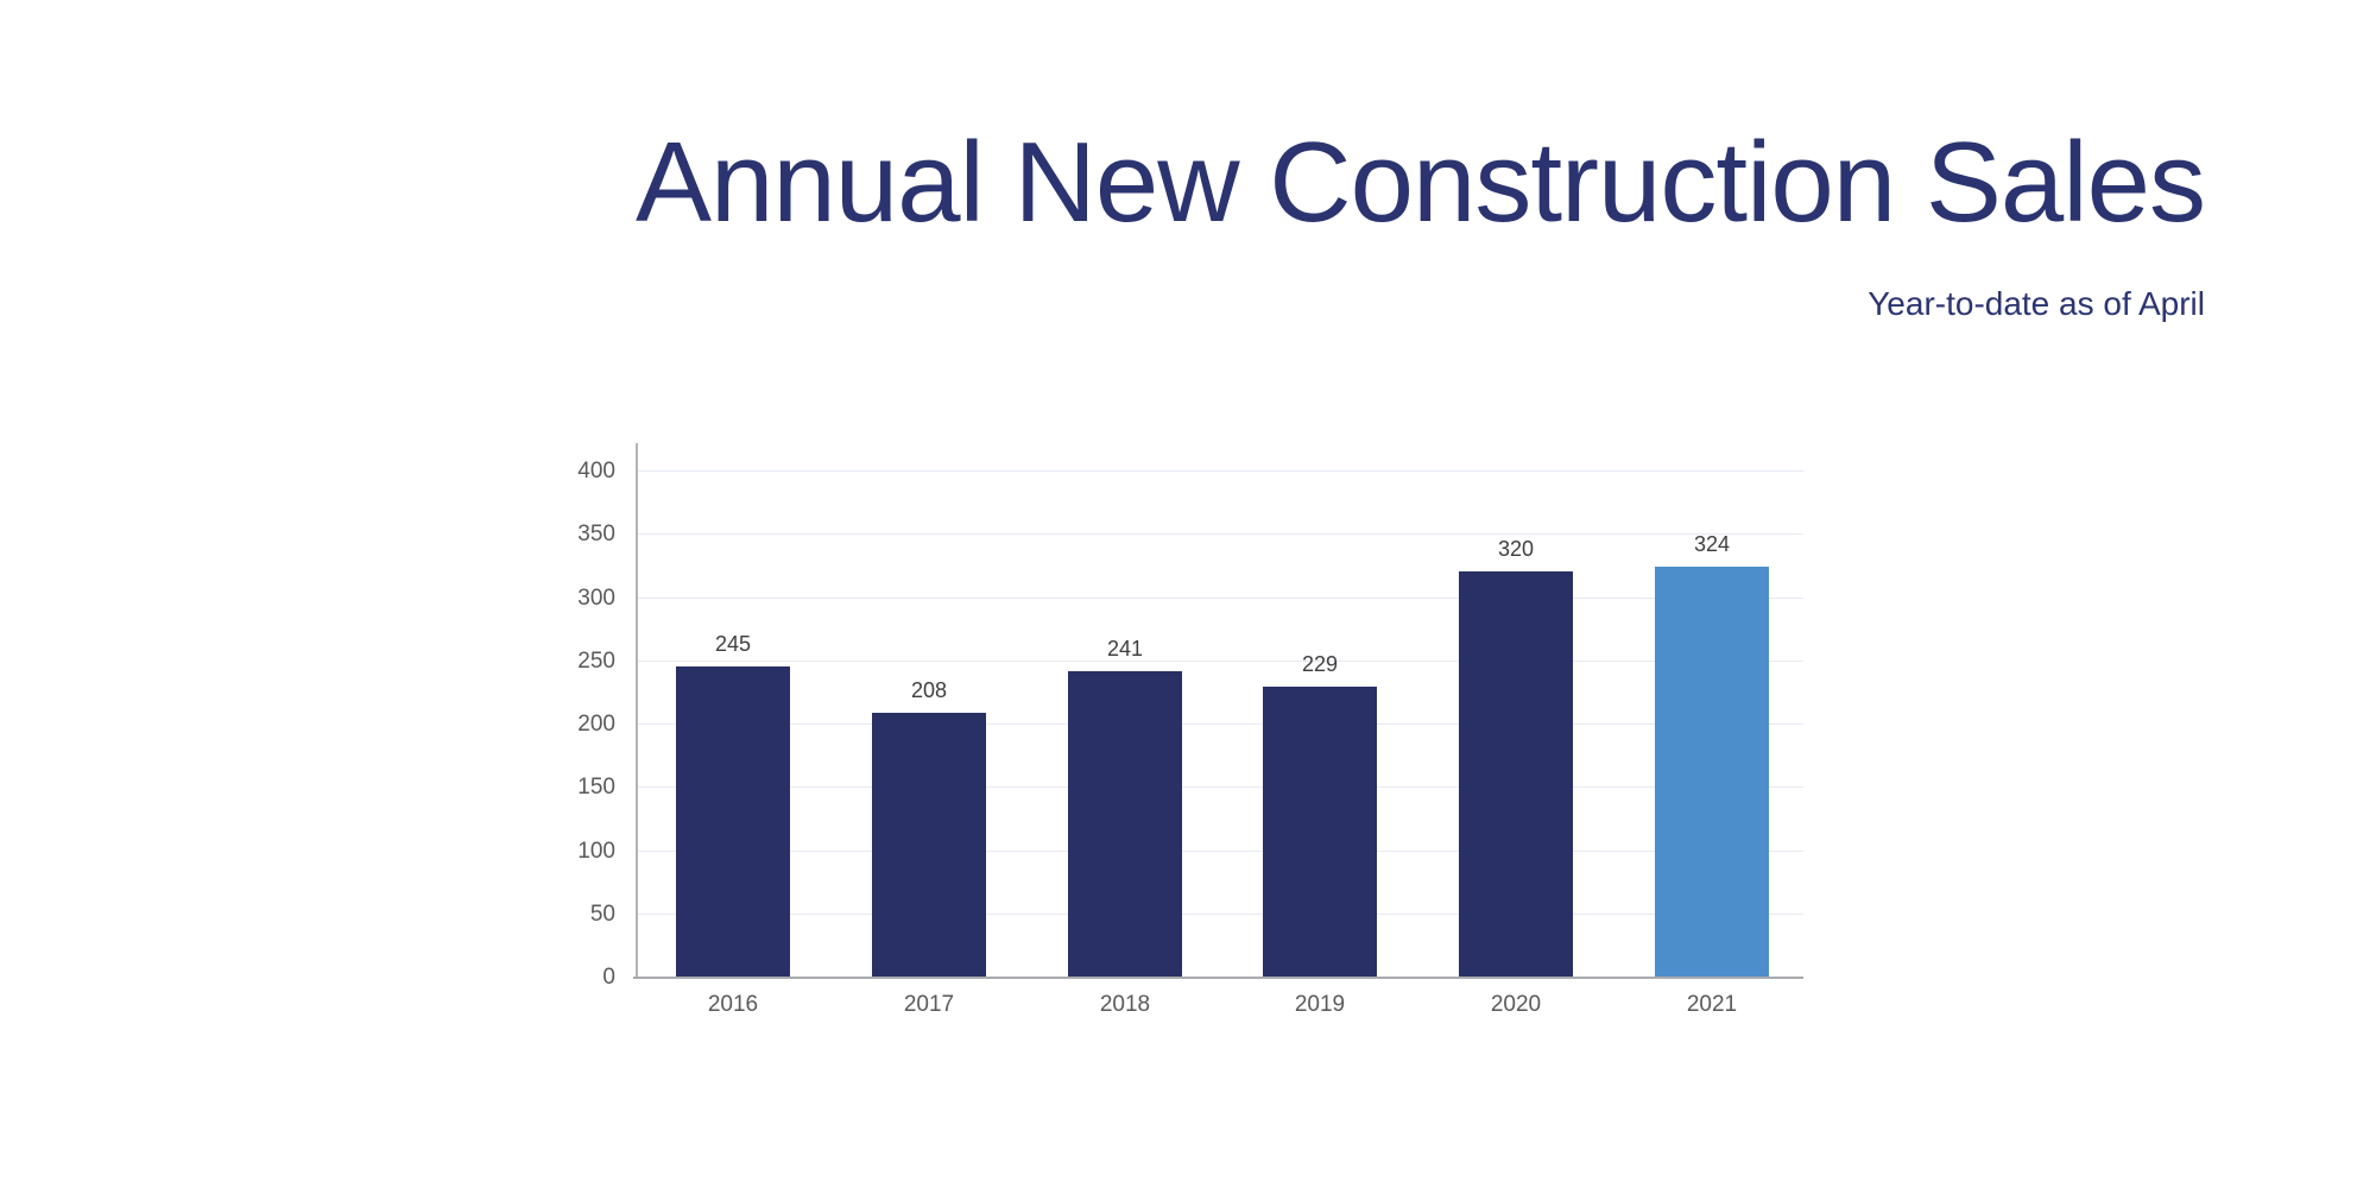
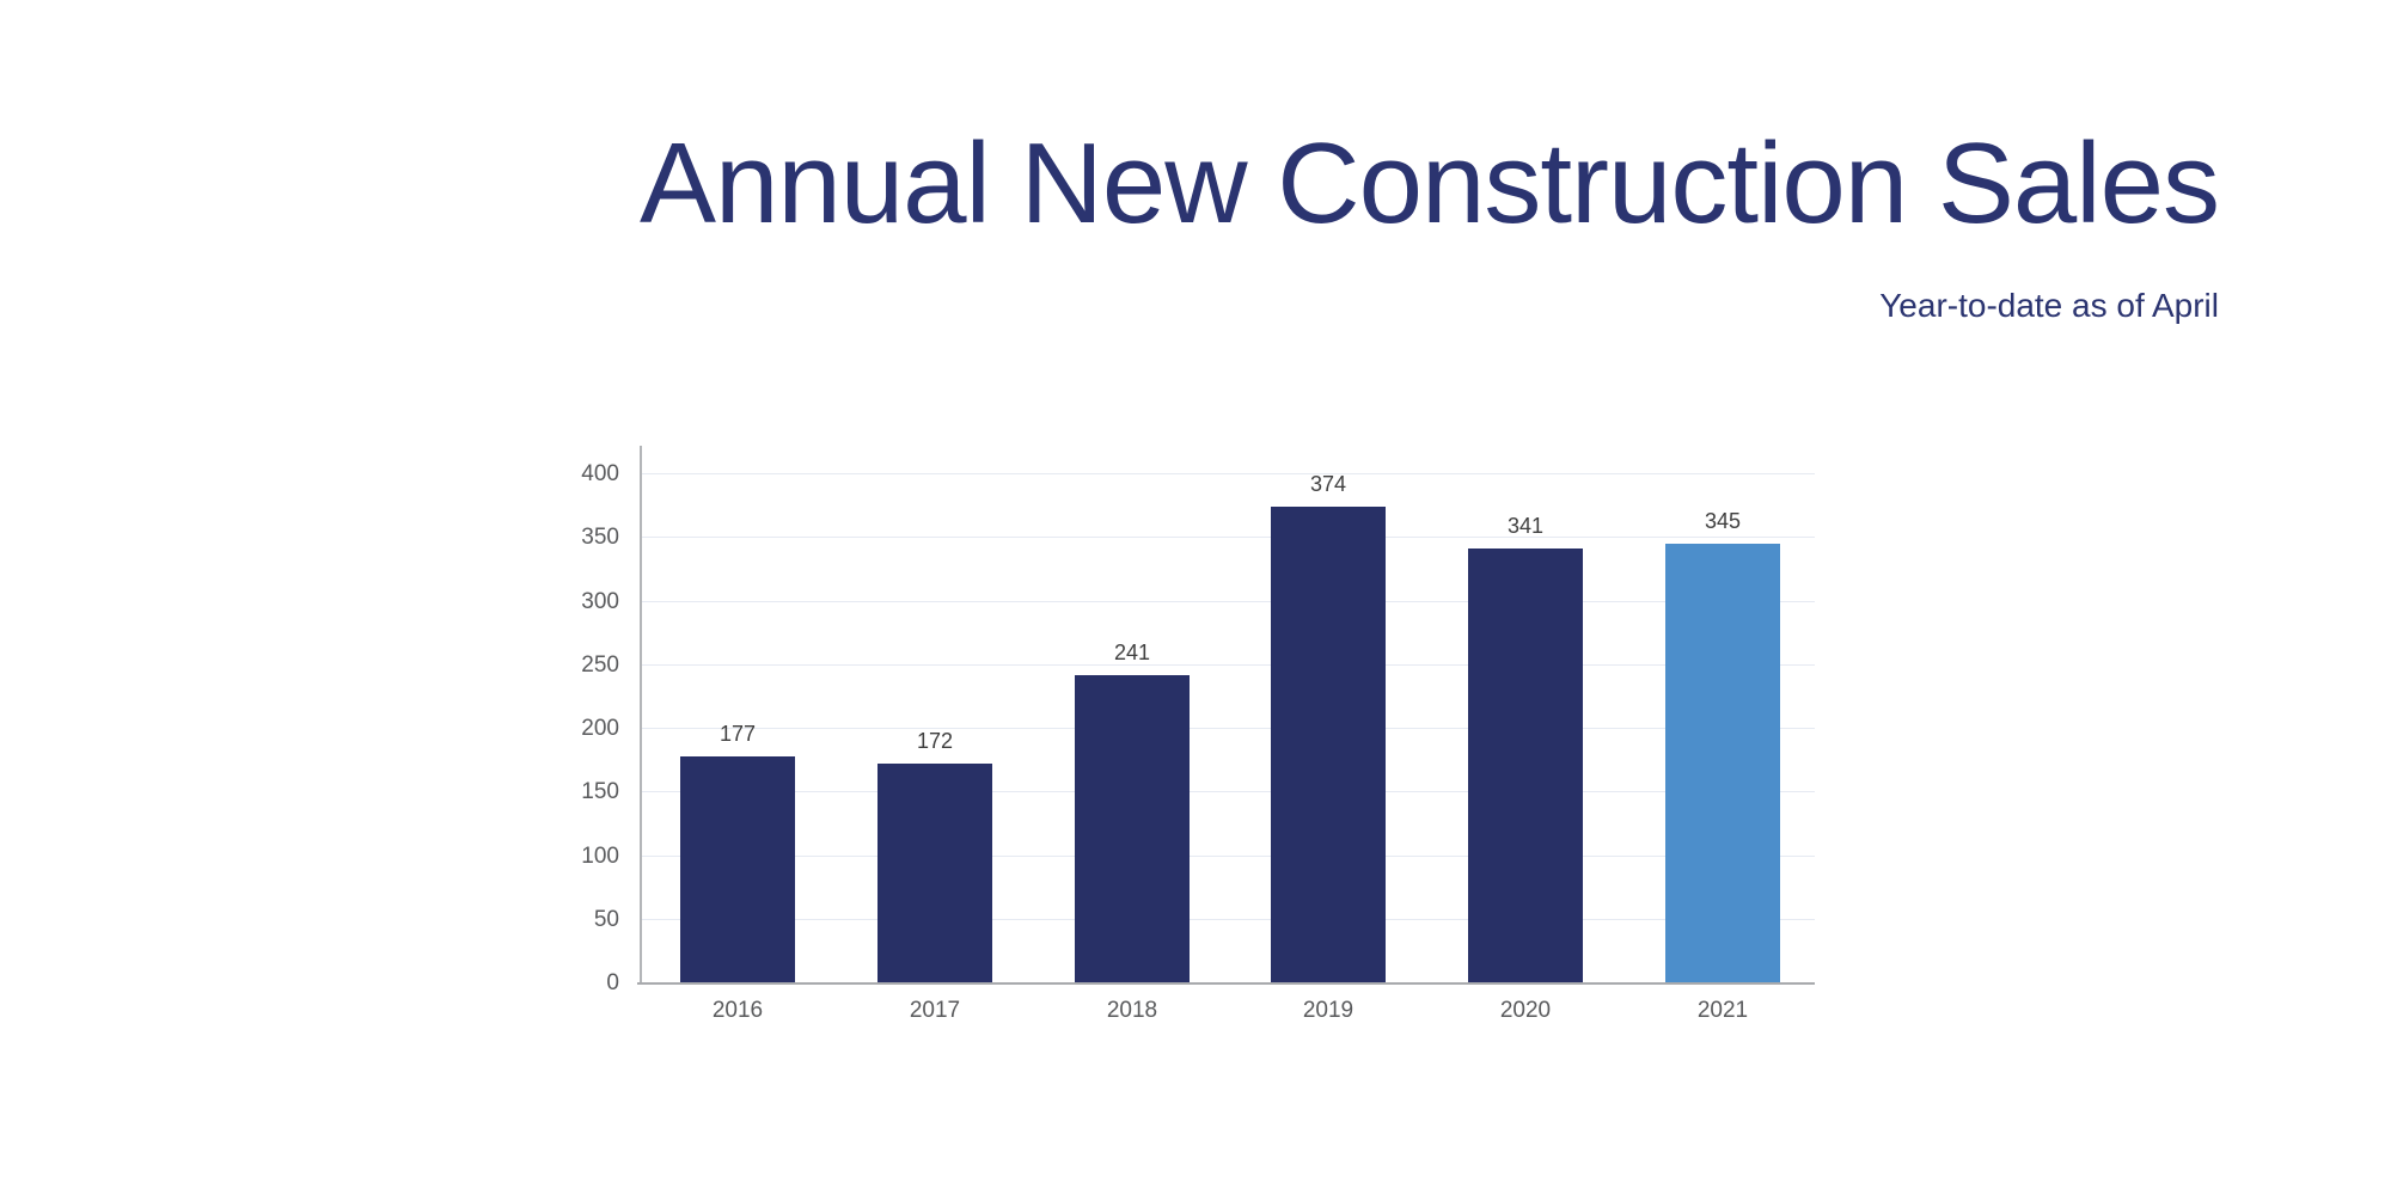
2016: 245 -> 177
2017: 208 -> 172
2019: 229 -> 374
2020: 320 -> 341
2021: 324 -> 345
